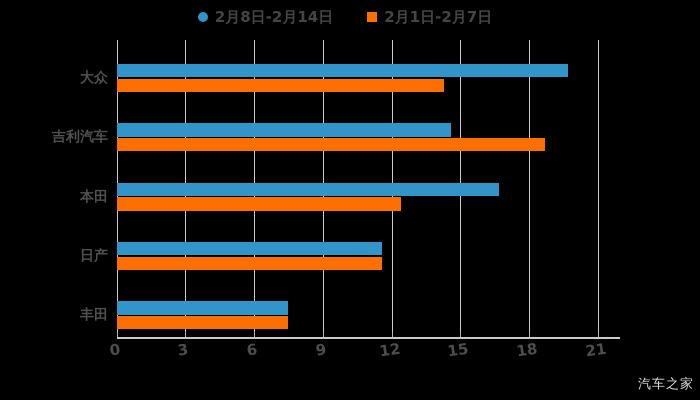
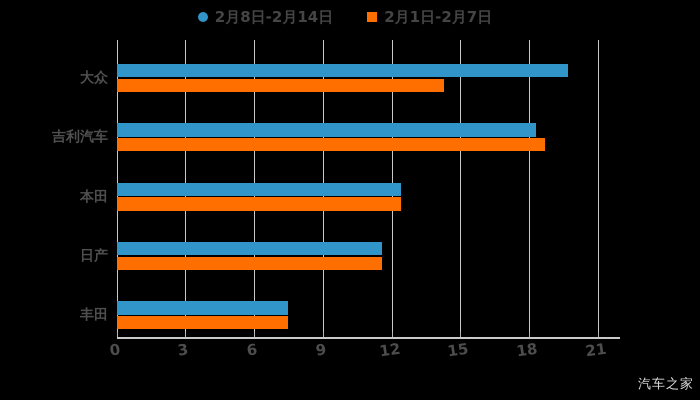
2月8日-2月14日/吉利汽车: 14.6 -> 18.3
2月8日-2月14日/本田: 16.7 -> 12.4
